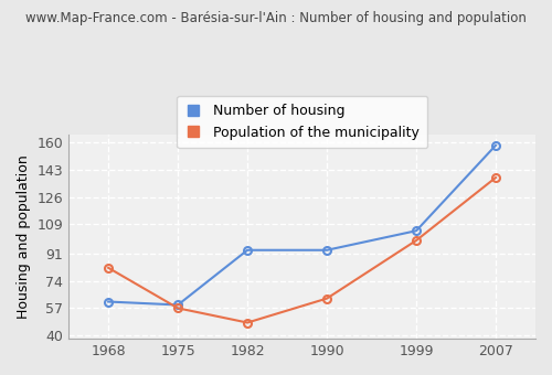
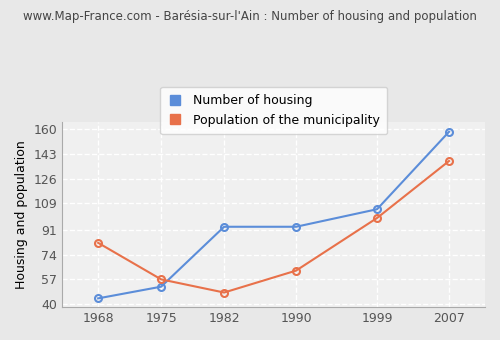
Number of housing/1968: 61 -> 44
Number of housing/1975: 59 -> 52
